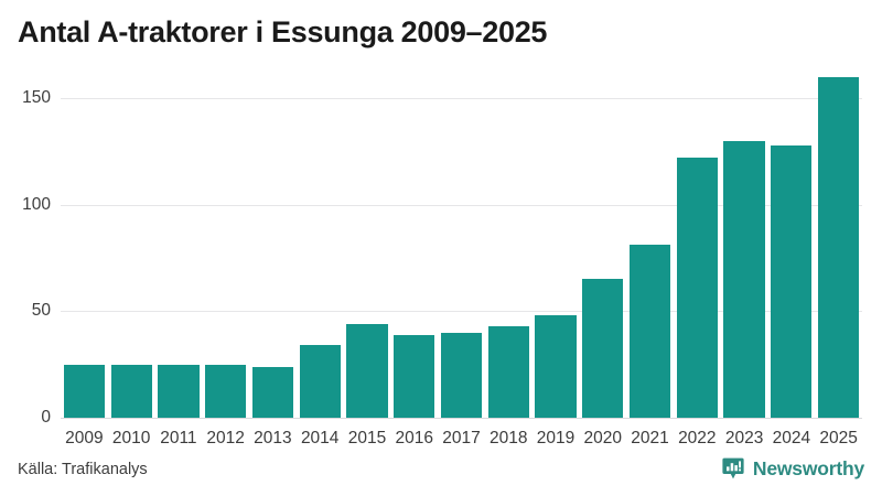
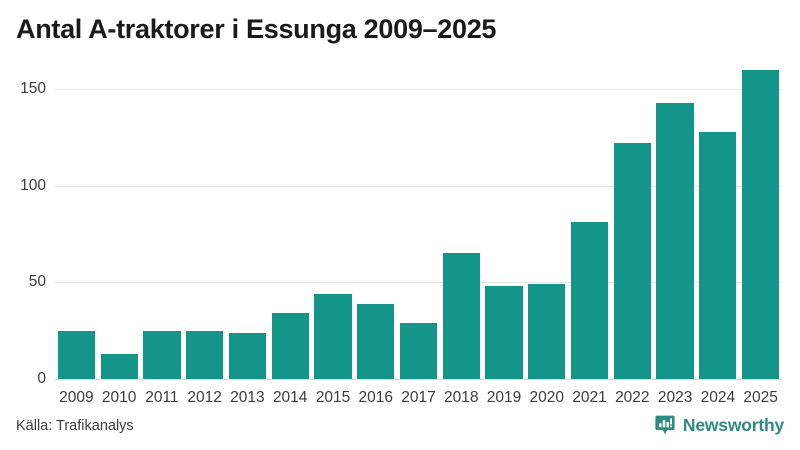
2010: 25 -> 13
2017: 40 -> 29
2018: 43 -> 65
2020: 65 -> 49
2023: 130 -> 143
